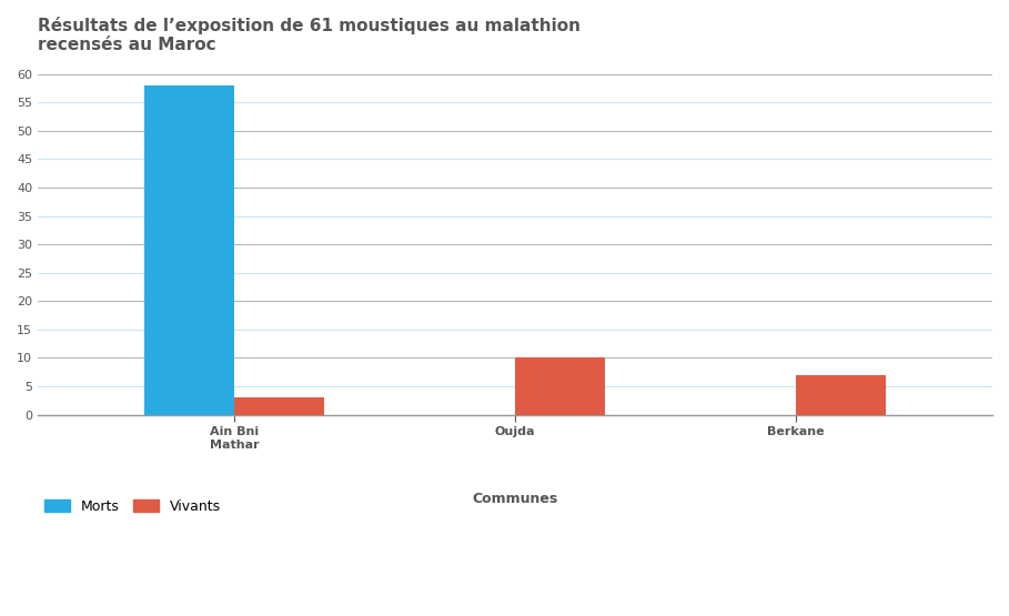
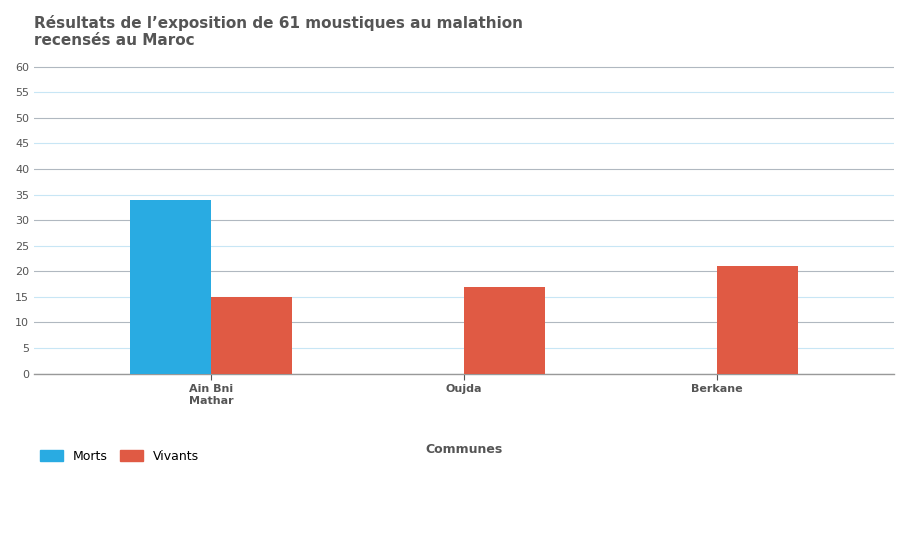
Morts/Ain Bni Mathar: 58 -> 34
Vivants/Ain Bni Mathar: 3 -> 15
Vivants/Oujda: 10 -> 17
Vivants/Berkane: 7 -> 21
